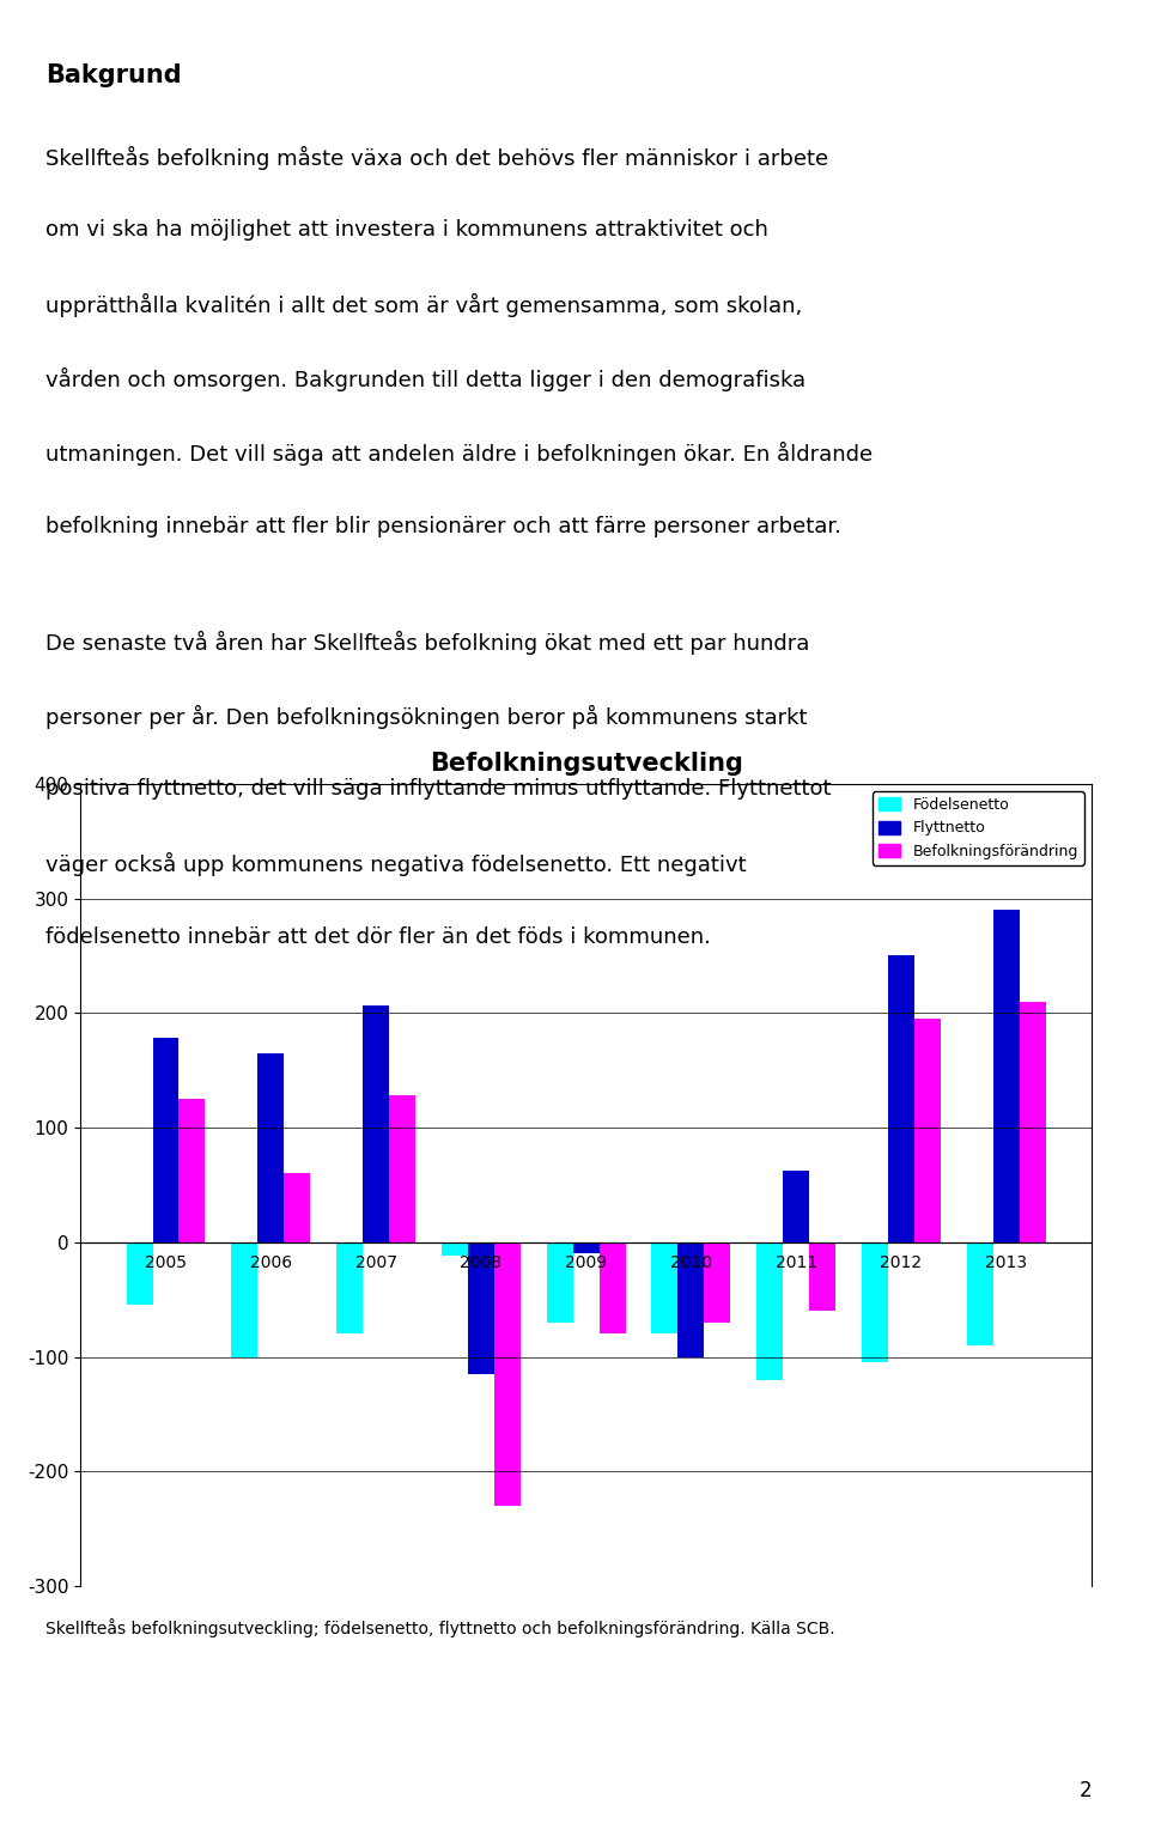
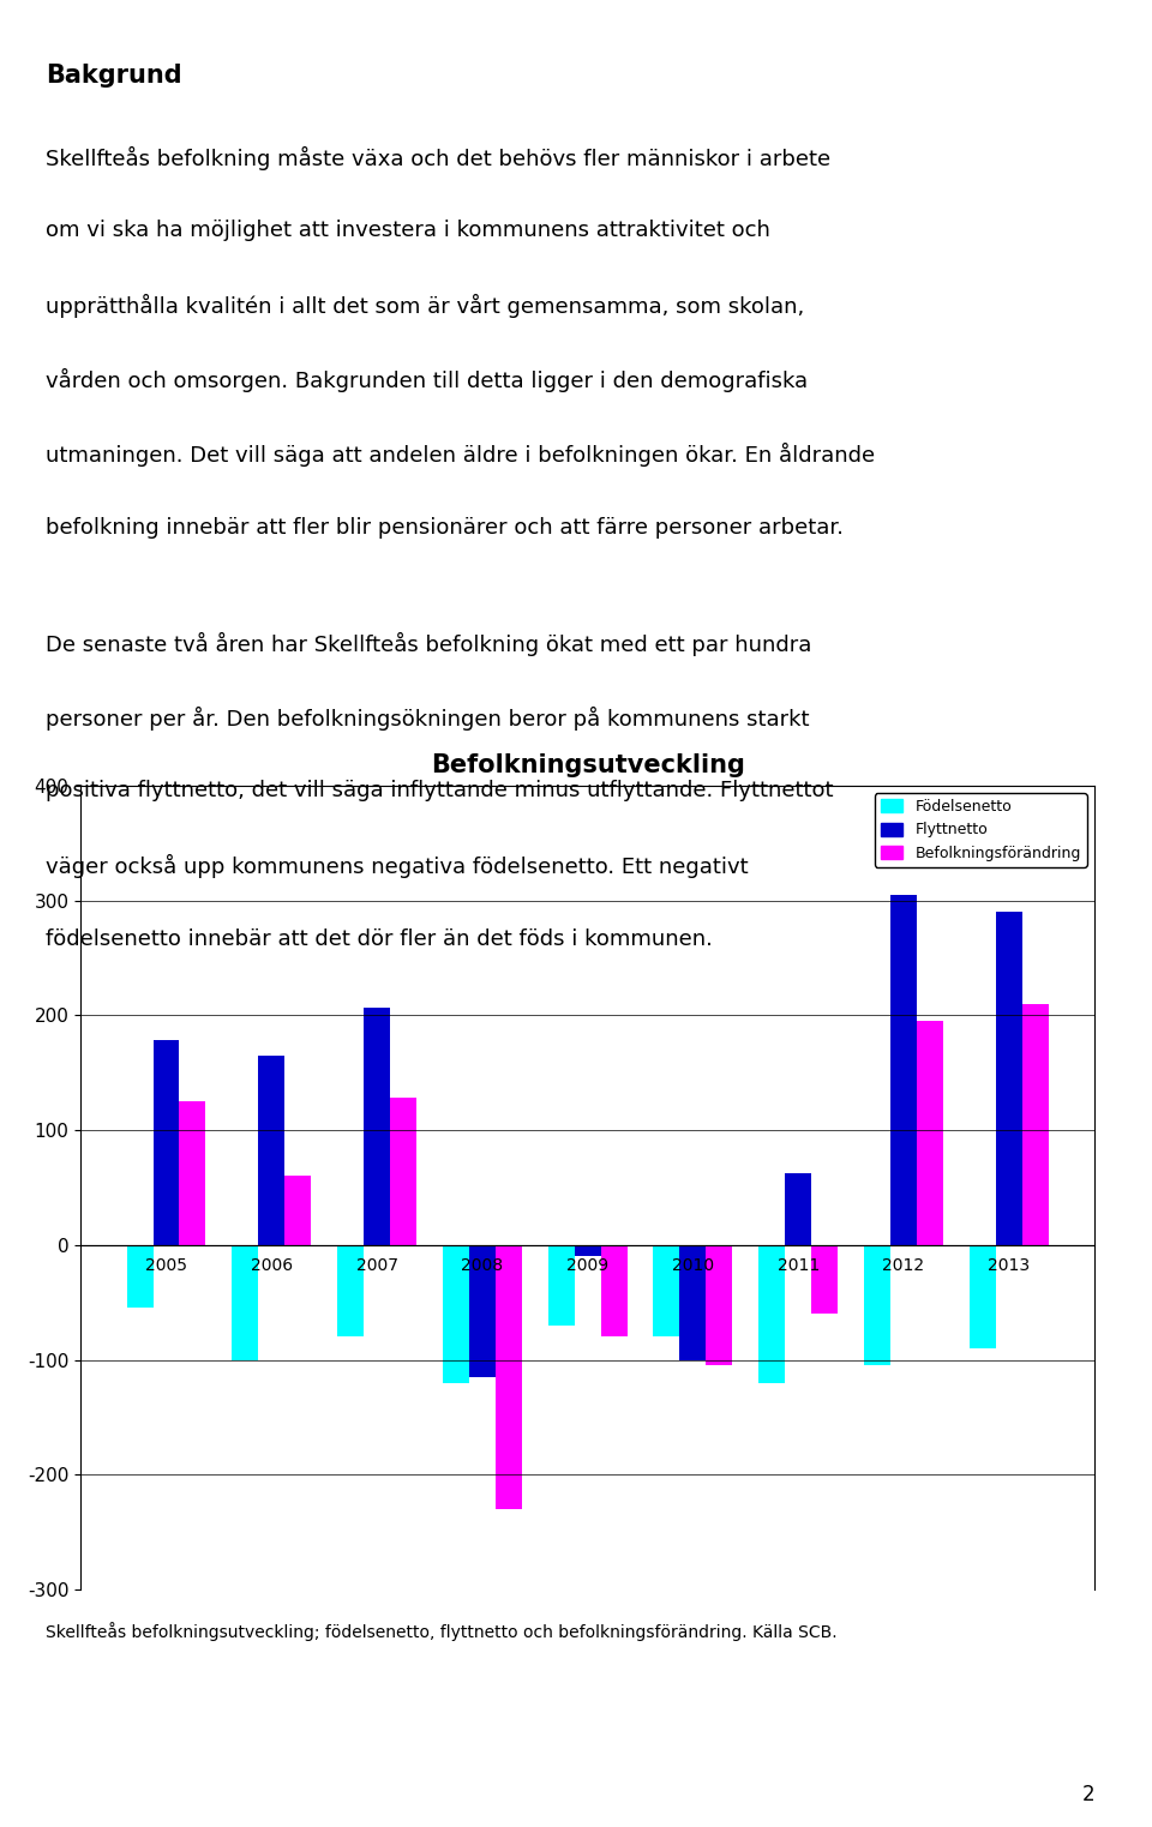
Födelsenetto/2008: -12 -> -120
Befolkningsförändring/2010: -70 -> -105
Flyttnetto/2012: 250 -> 305
